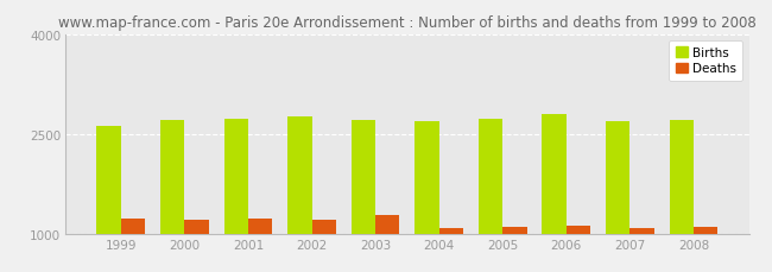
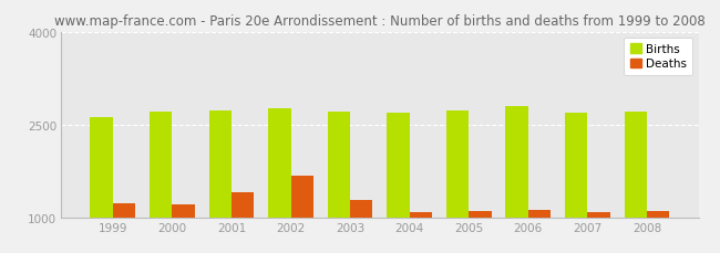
Deaths/2001: 1240 -> 1400
Deaths/2002: 1210 -> 1680
